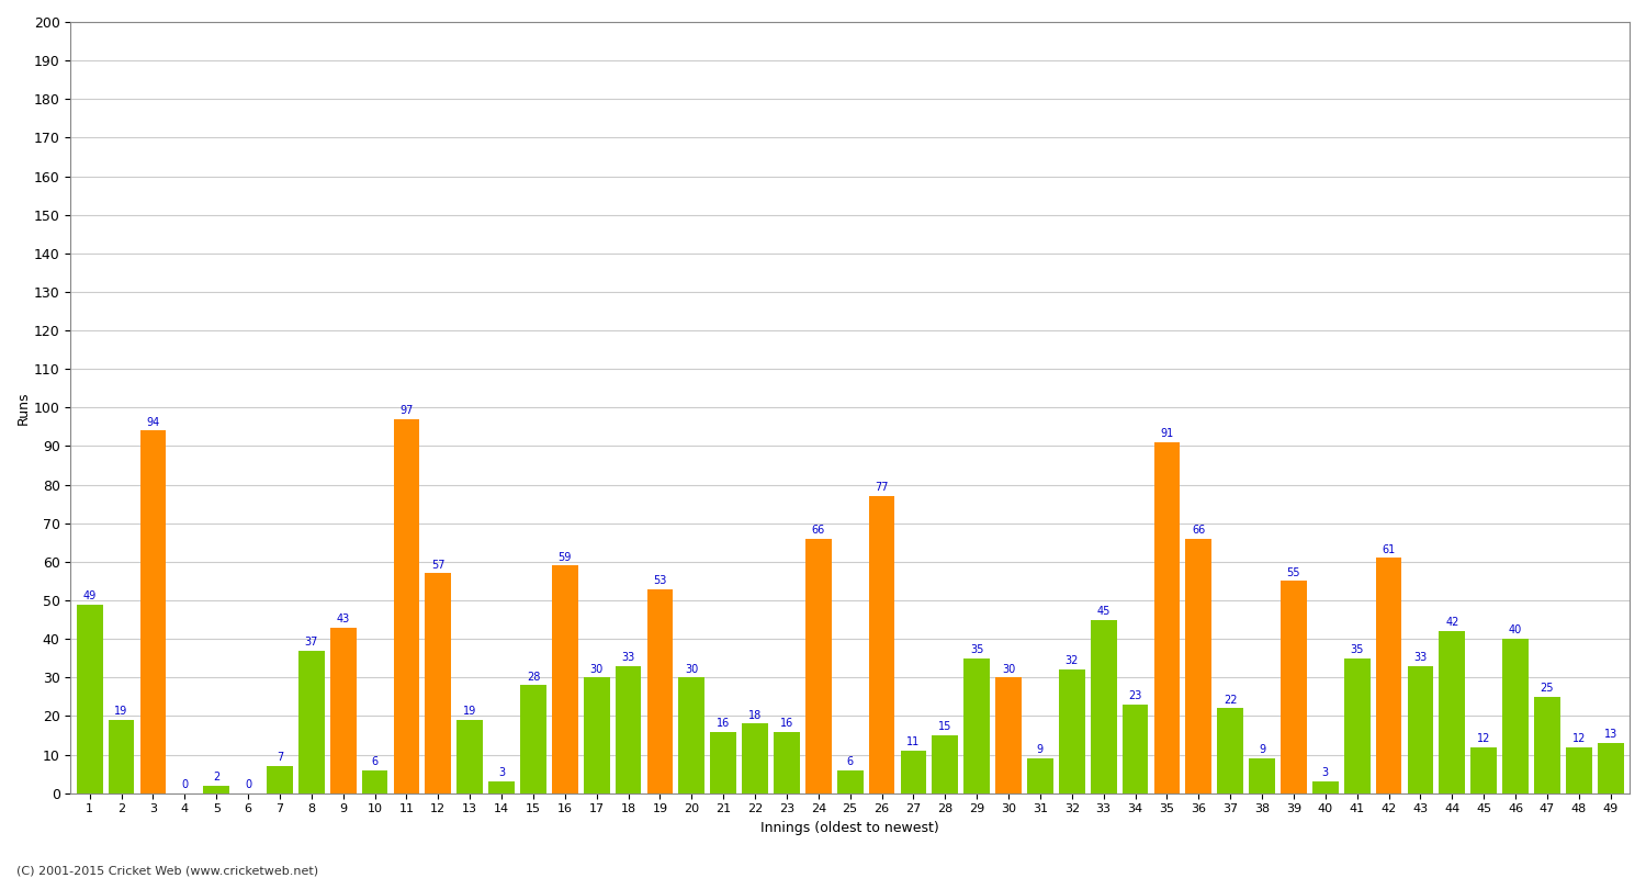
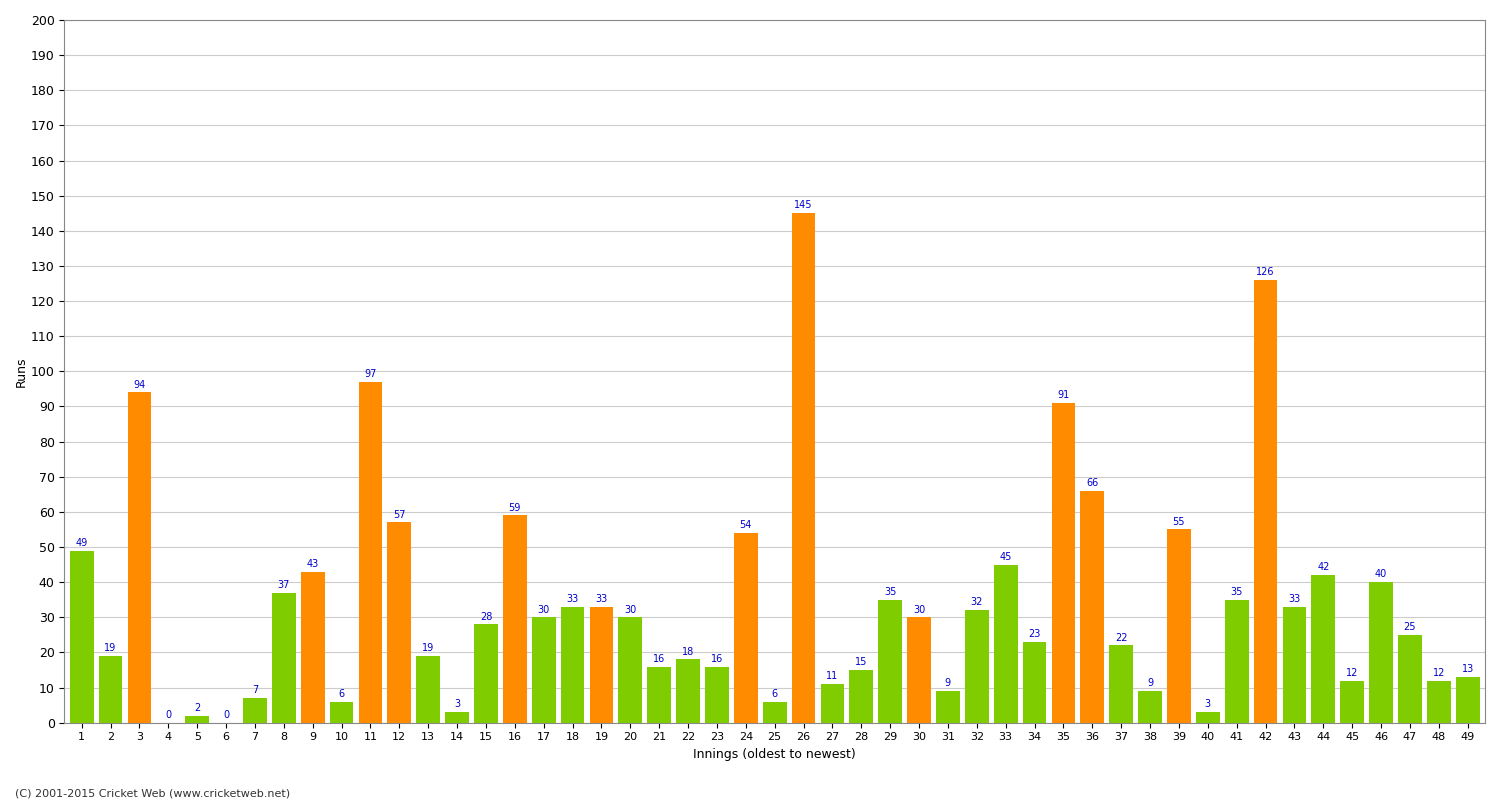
19: 53 -> 33
24: 66 -> 54
26: 77 -> 145
42: 61 -> 126
